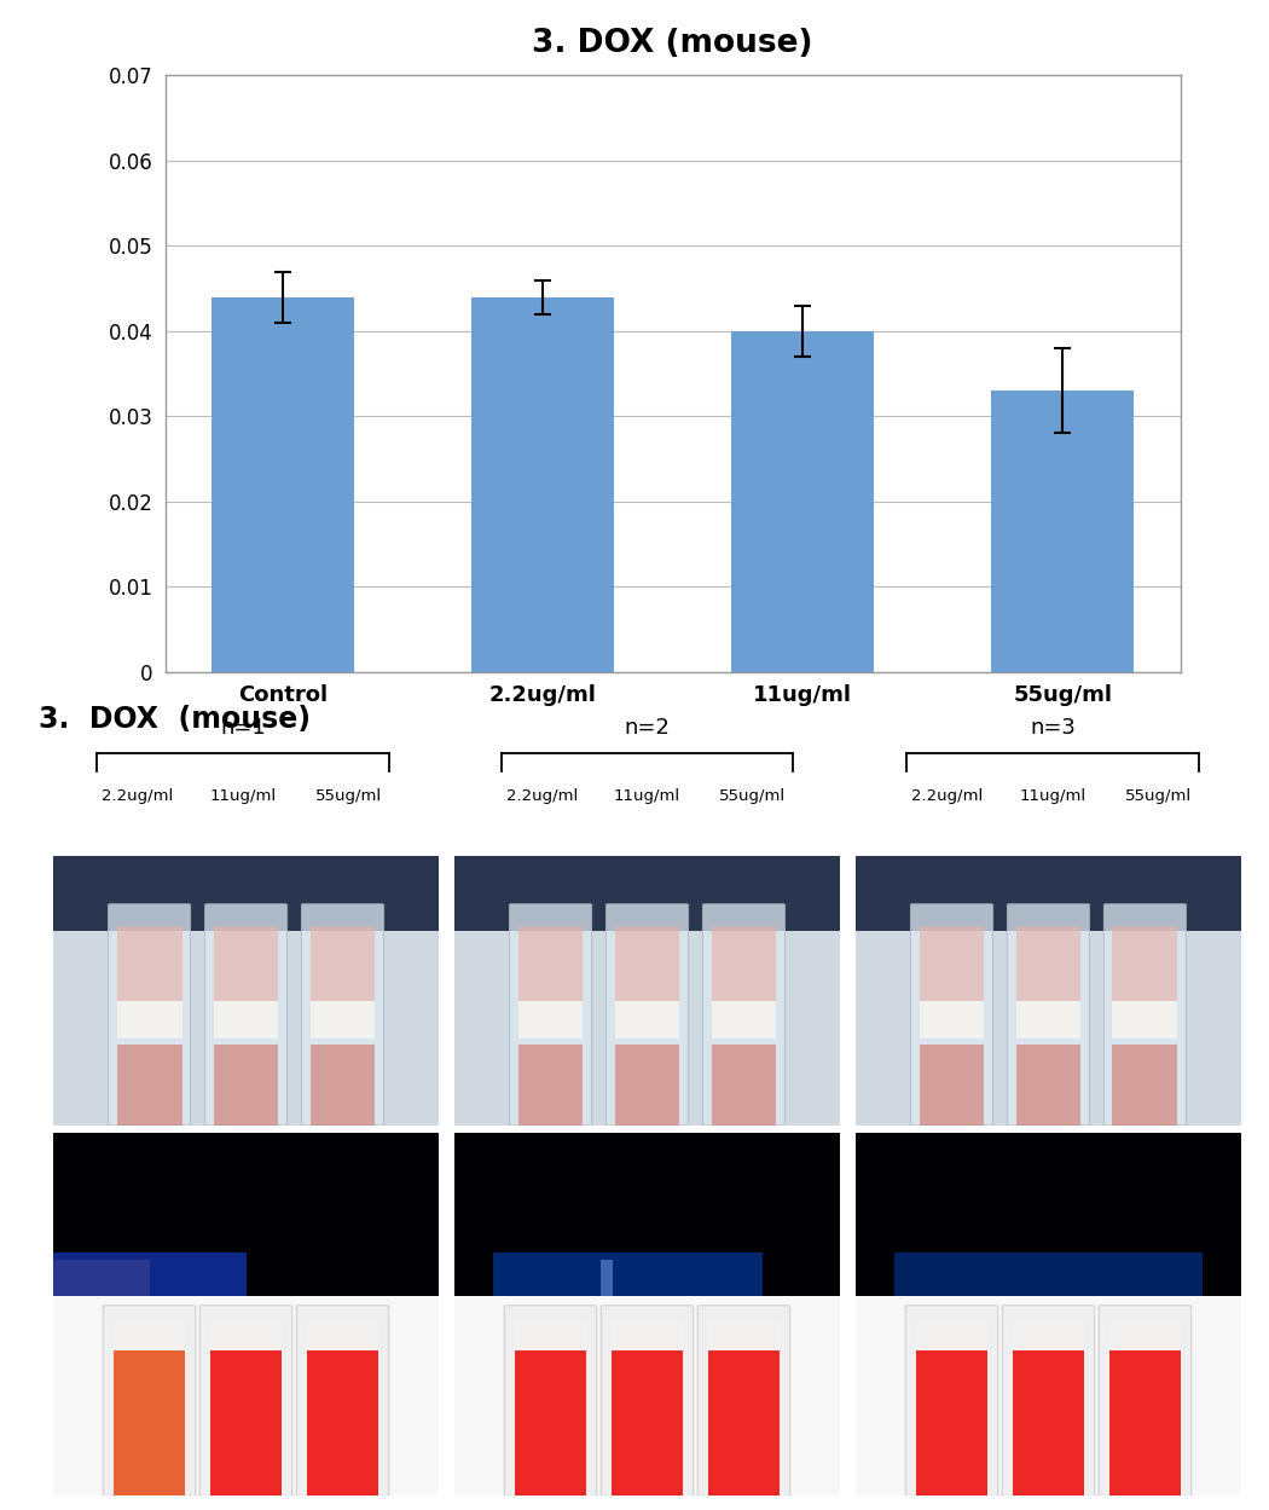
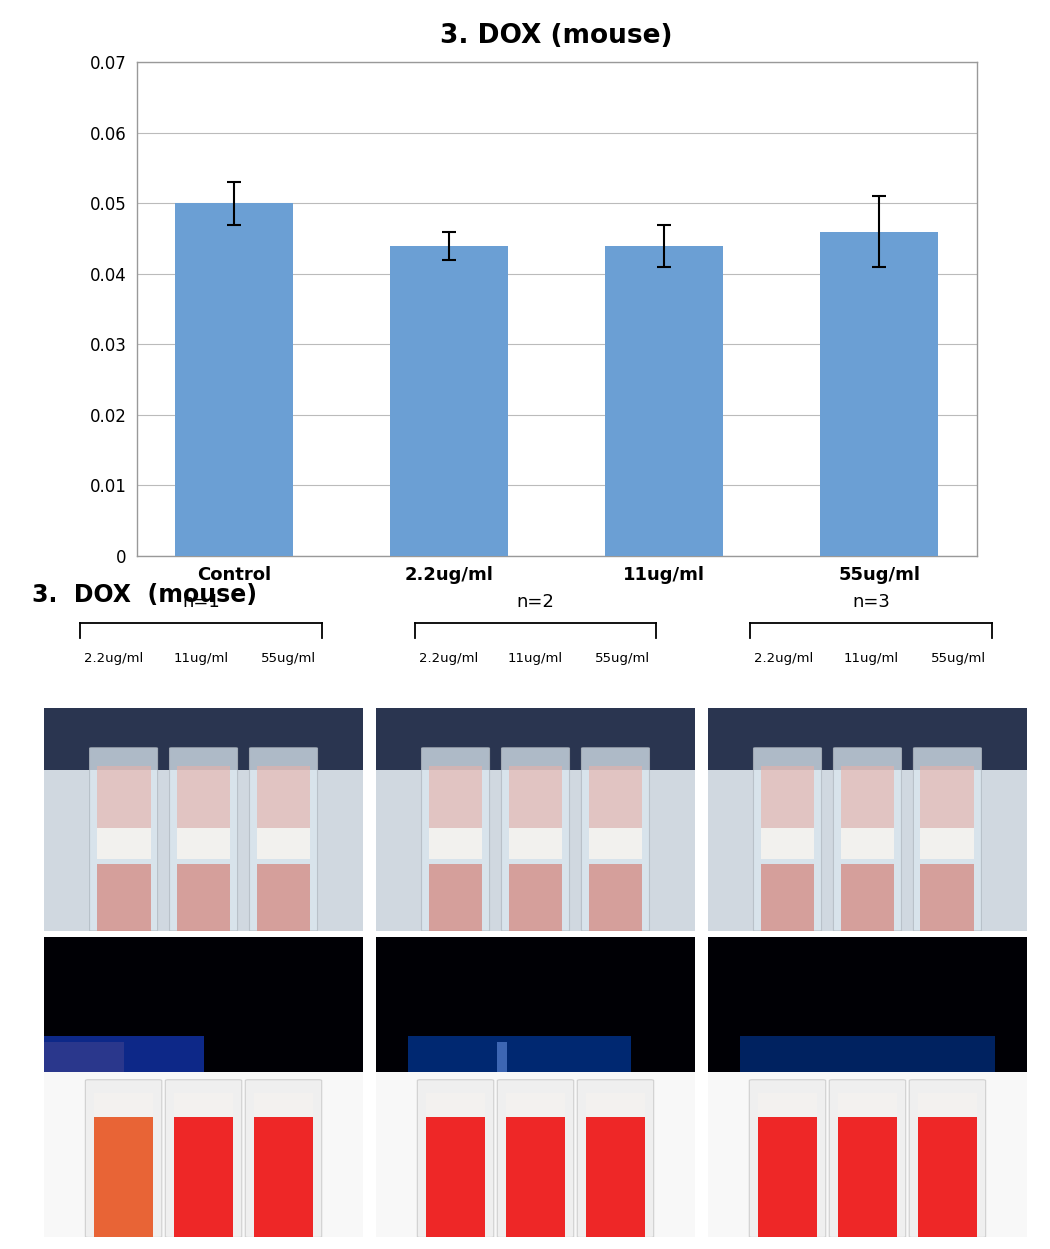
Control: 0.044 -> 0.050
11ug/ml: 0.040 -> 0.044
55ug/ml: 0.033 -> 0.046
